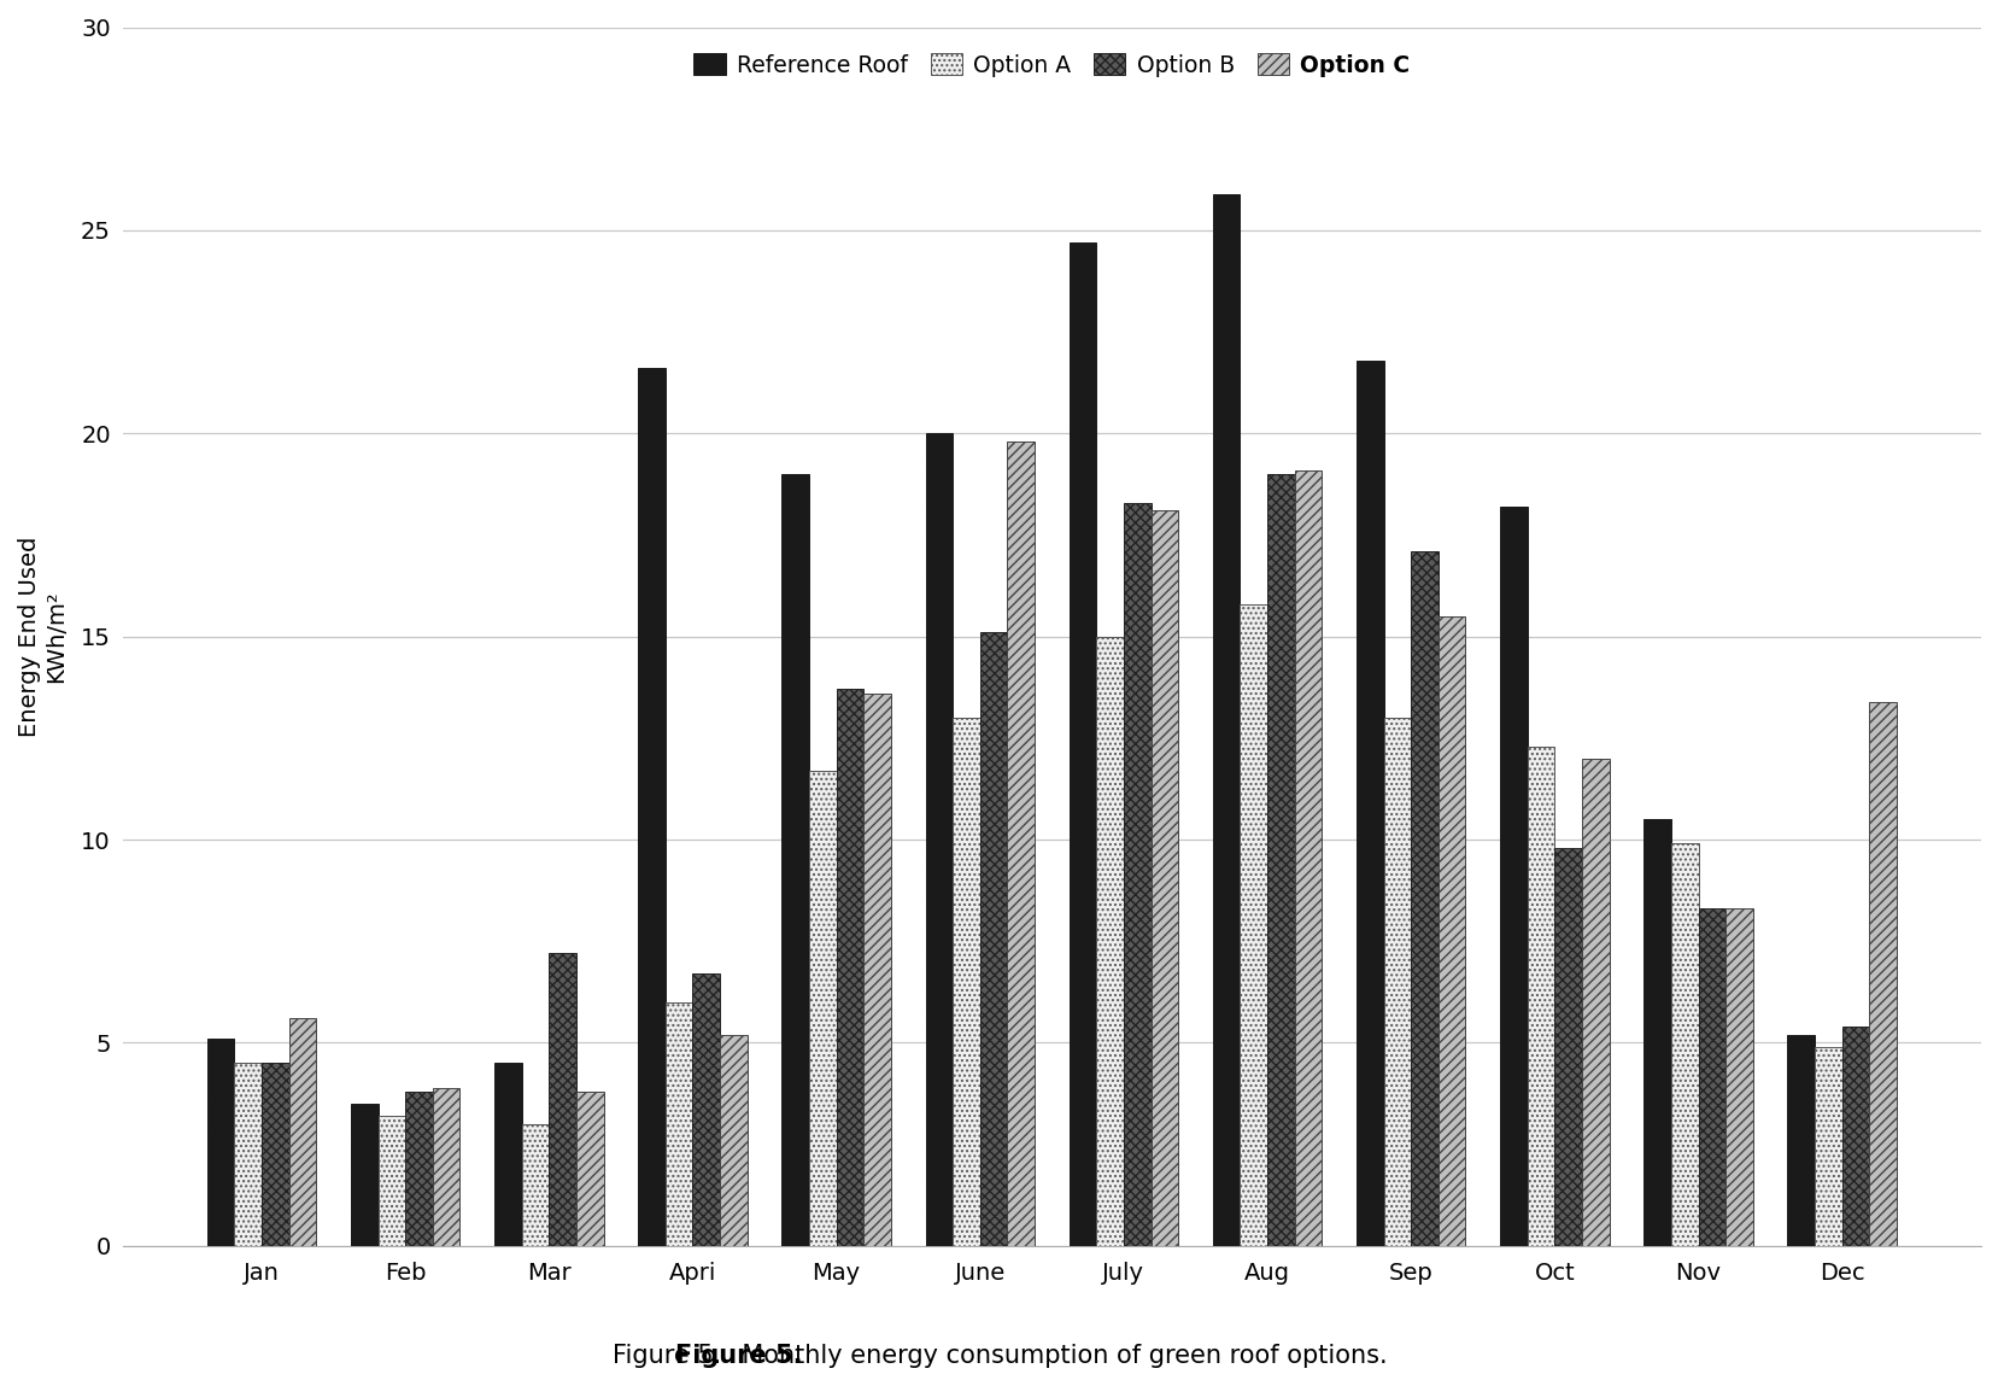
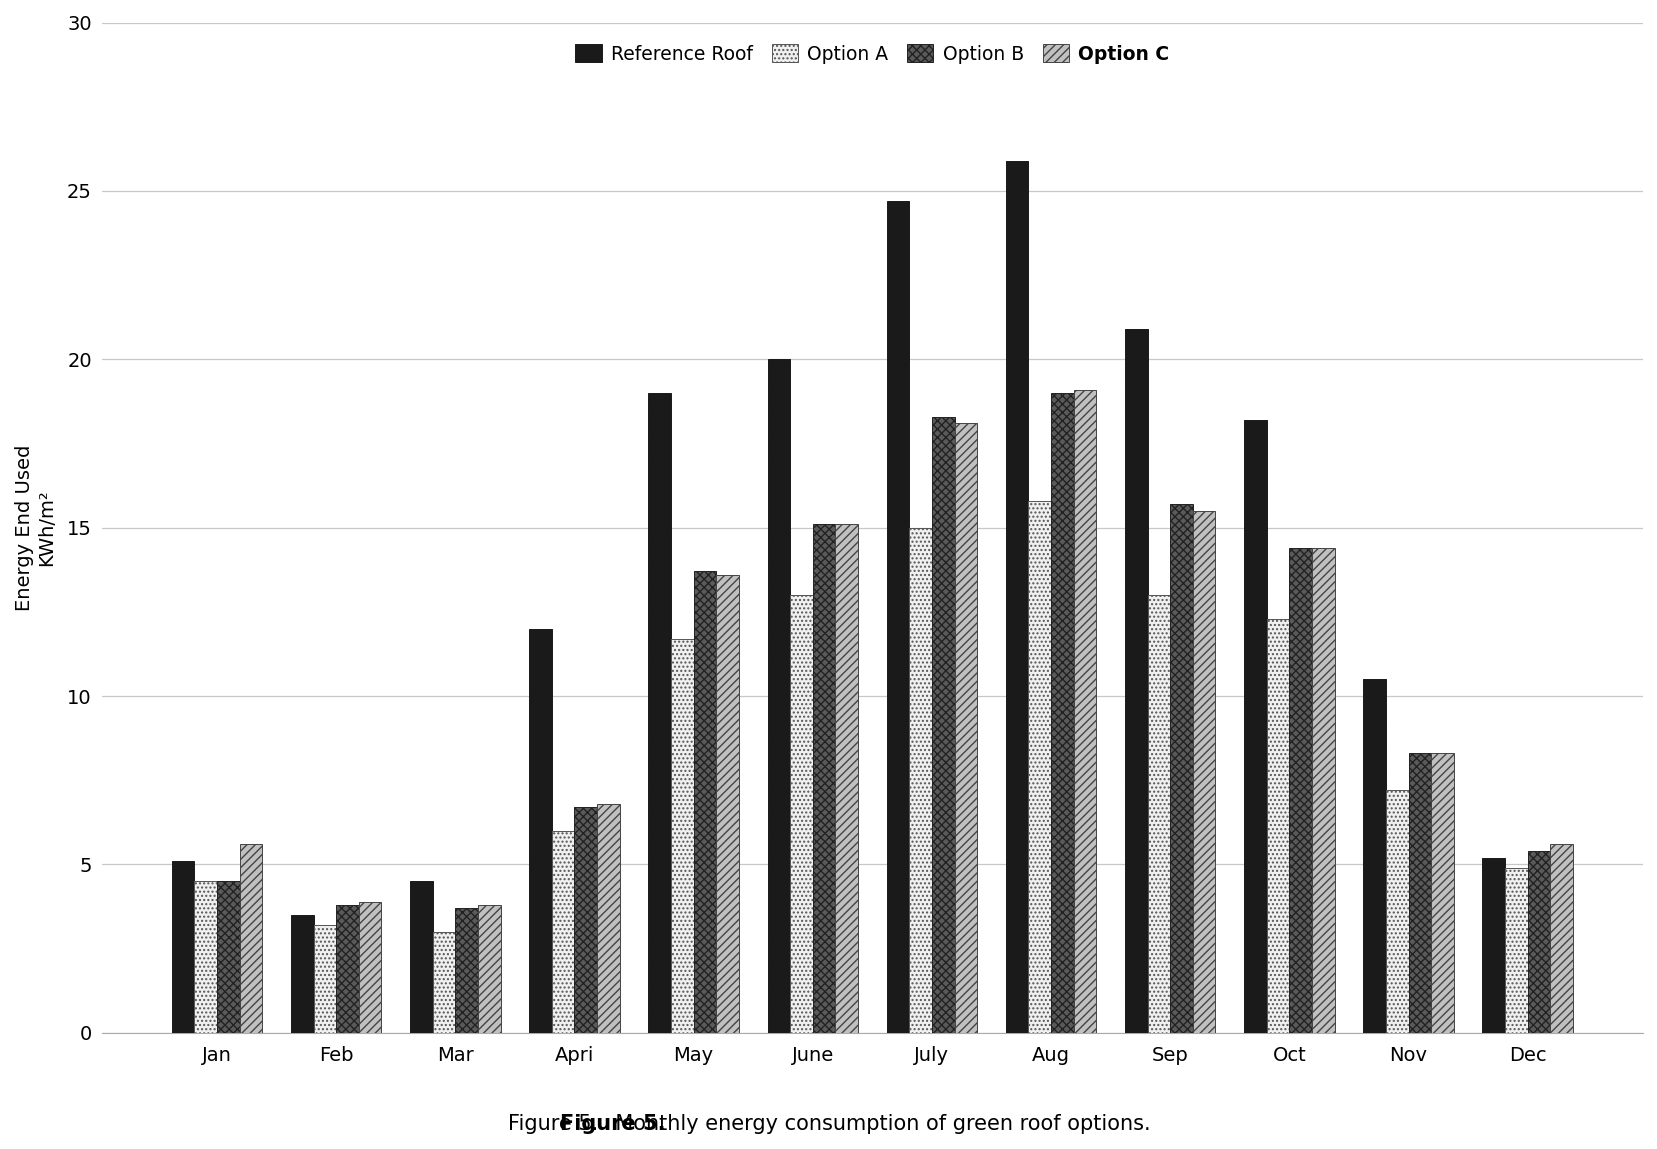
Option B/Mar: 7.2 -> 3.7
Reference Roof/Apri: 21.6 -> 12.0
Option C/Apri: 5.2 -> 6.8
Option C/June: 19.8 -> 15.1
Reference Roof/Sep: 21.8 -> 20.9
Option B/Sep: 17.1 -> 15.7
Option B/Oct: 9.8 -> 14.4
Option C/Oct: 12.0 -> 14.4
Option A/Nov: 9.9 -> 7.2
Option C/Dec: 13.4 -> 5.6
